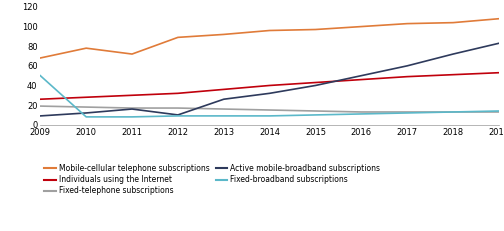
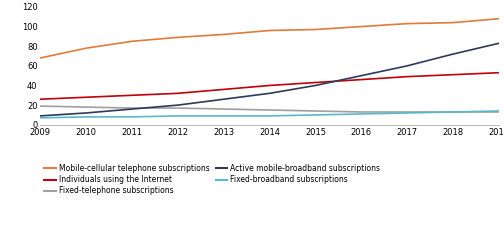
Fixed-broadband subscriptions/2009: 50 -> 7
Mobile-cellular telephone subscriptions/2011: 72 -> 85
Active mobile-broadband subscriptions/2012: 10 -> 20
